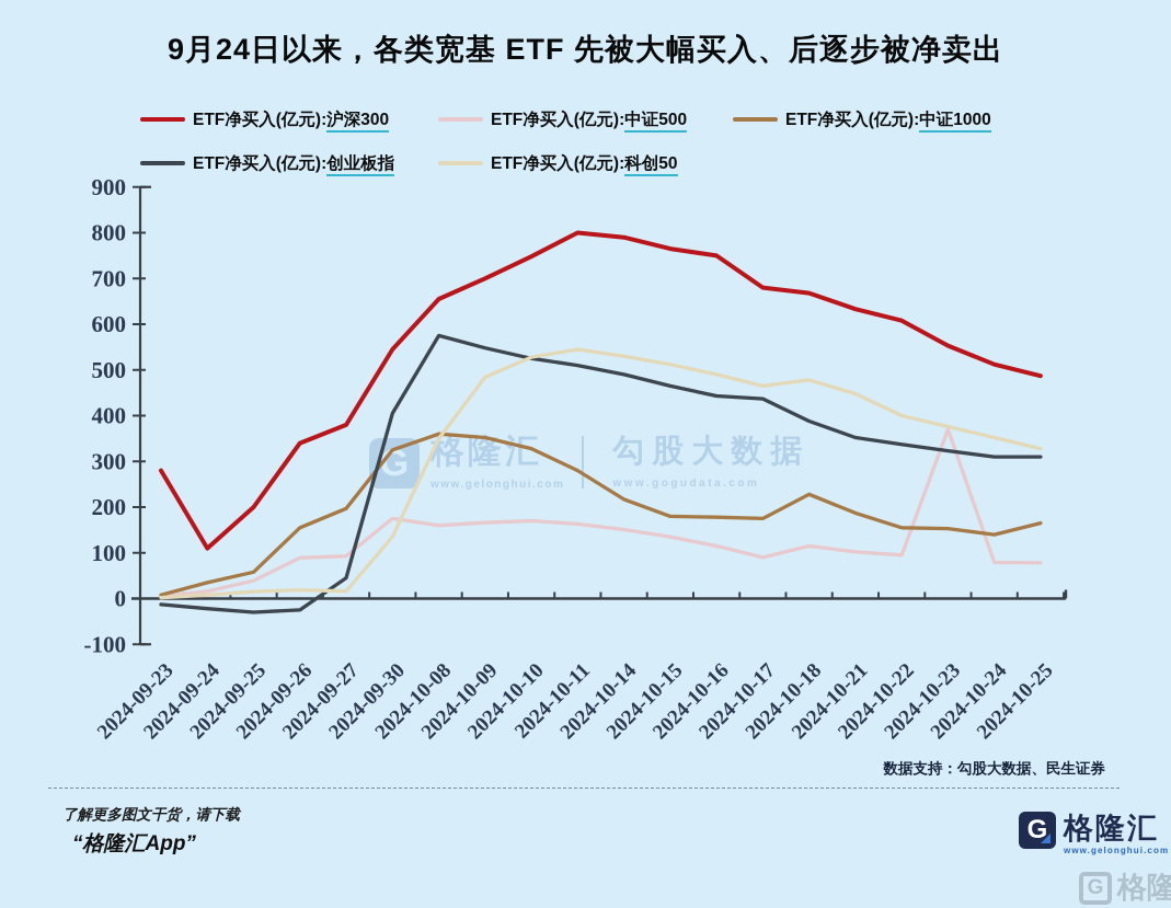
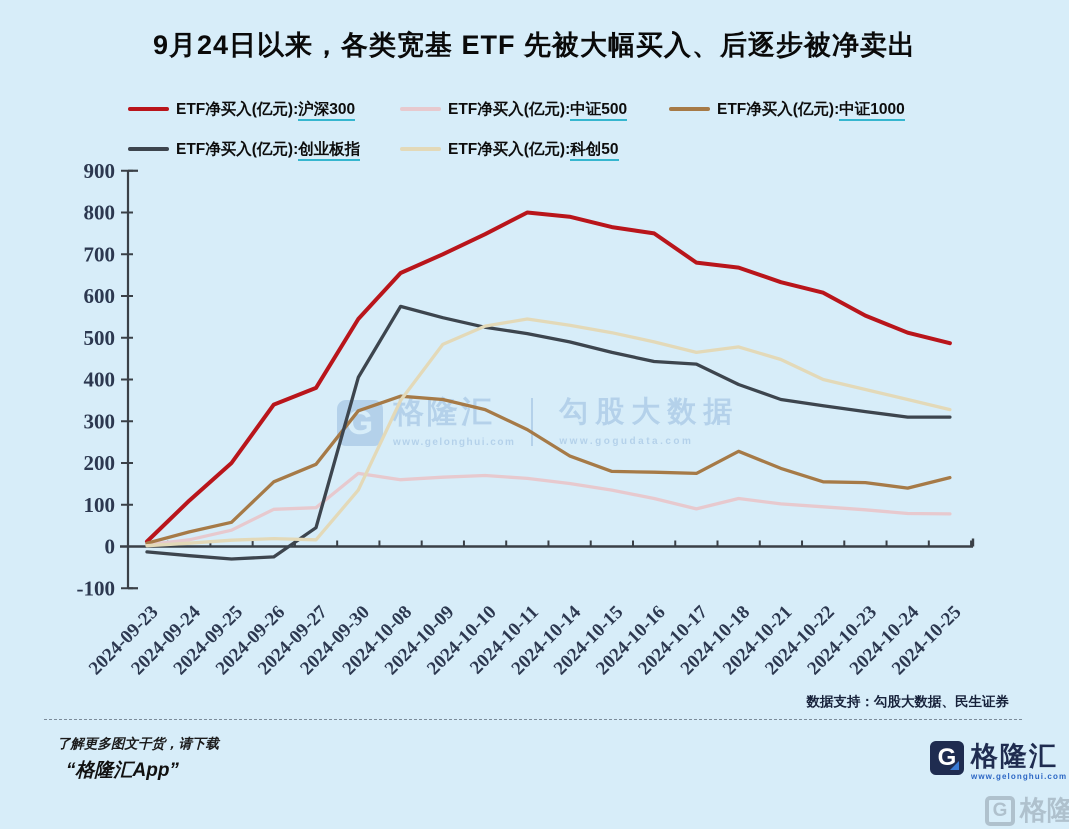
沪深300/2024-09-23: 280 -> 10
中证500/2024-10-23: 370 -> 90
